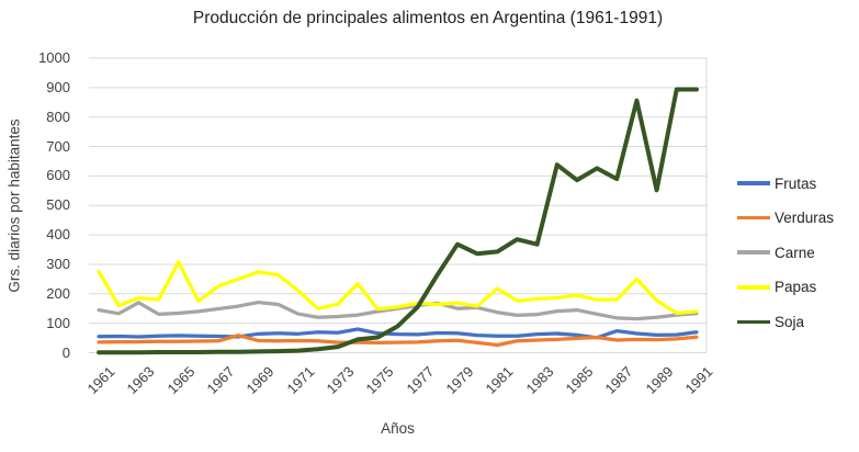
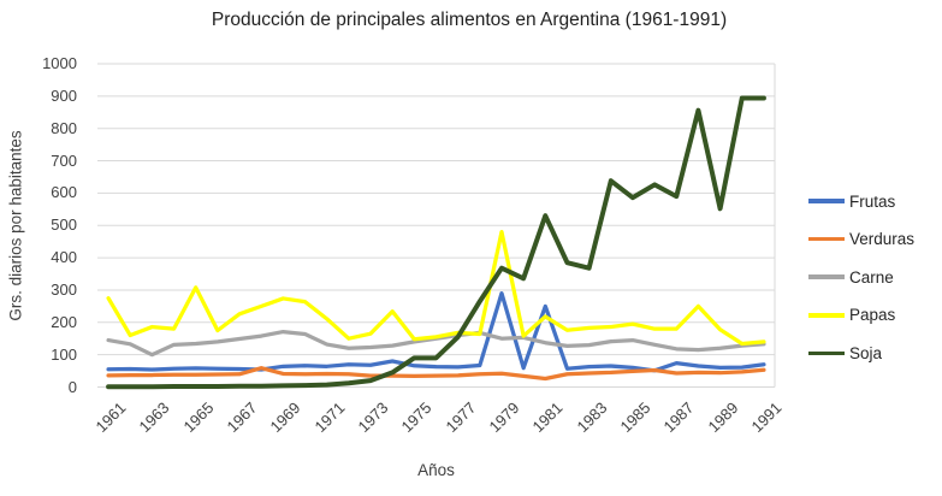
Carne/1963: 170 -> 100
Soja/1975: 50 -> 90
Frutas/1979: 70 -> 290
Papas/1979: 170 -> 480
Frutas/1981: 60 -> 250
Soja/1981: 340 -> 530
